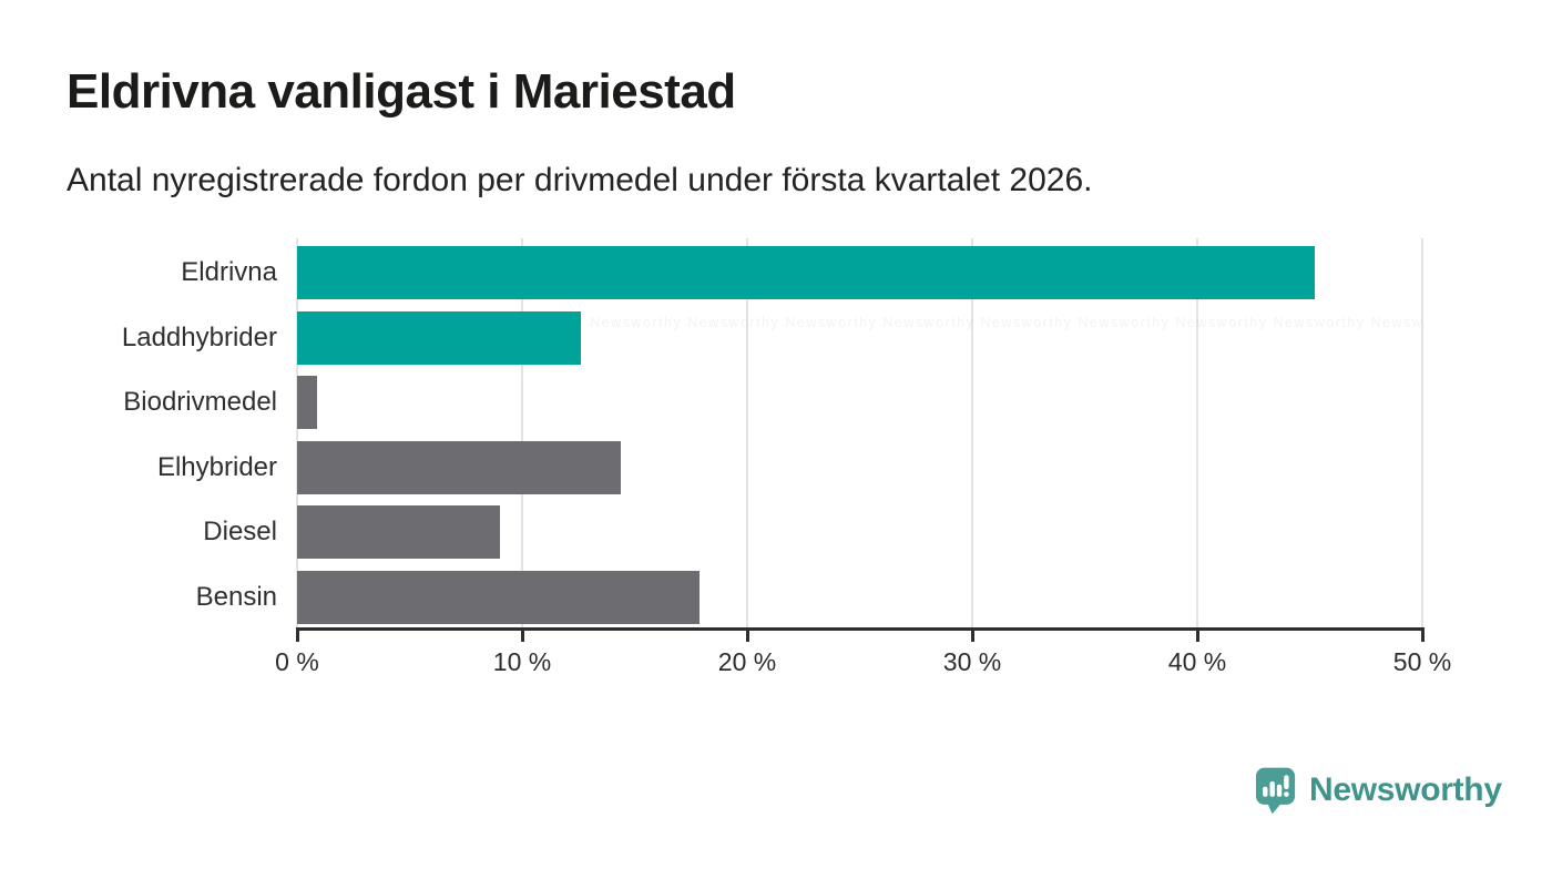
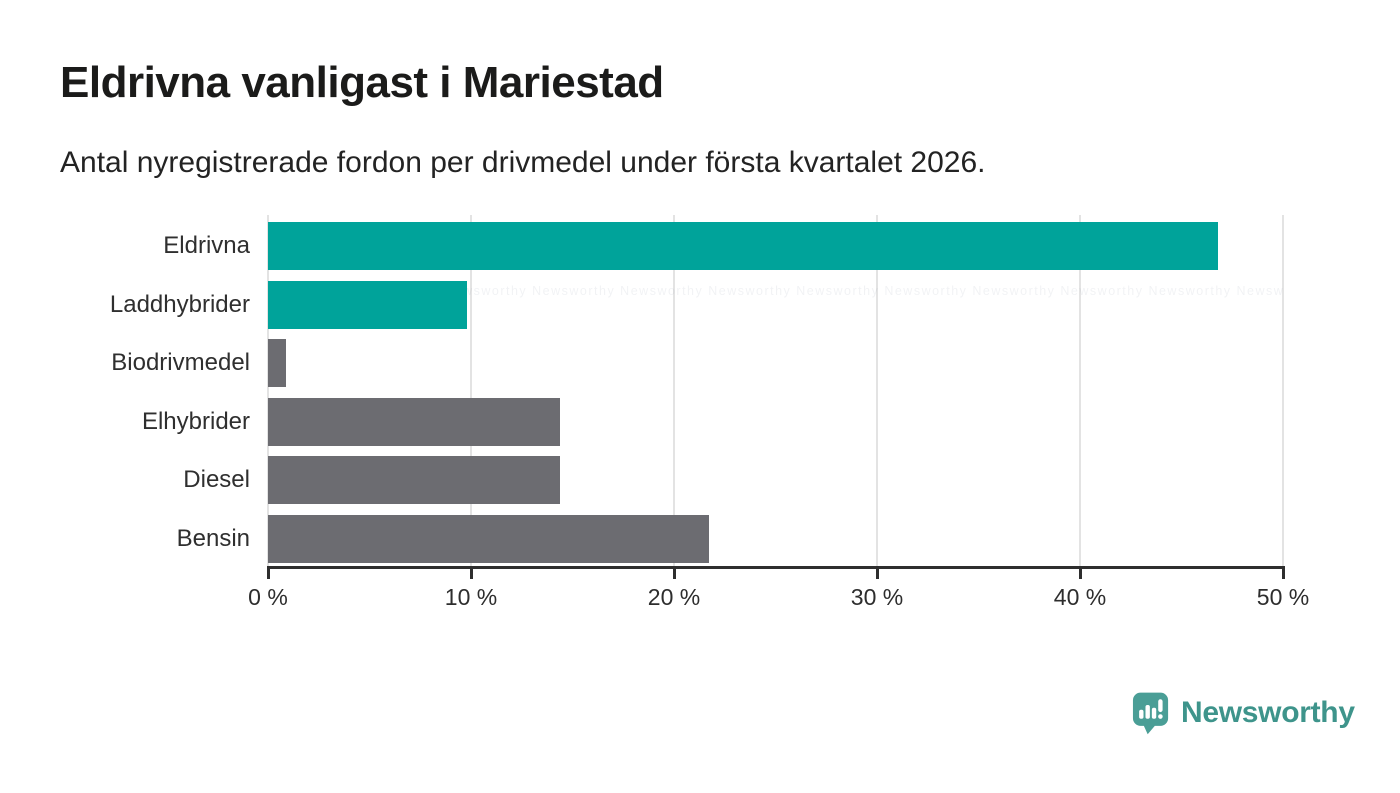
Eldrivna: 45.2% -> 46.8%
Laddhybrider: 12.6% -> 9.8%
Diesel: 9.0% -> 14.4%
Bensin: 17.9% -> 21.7%
